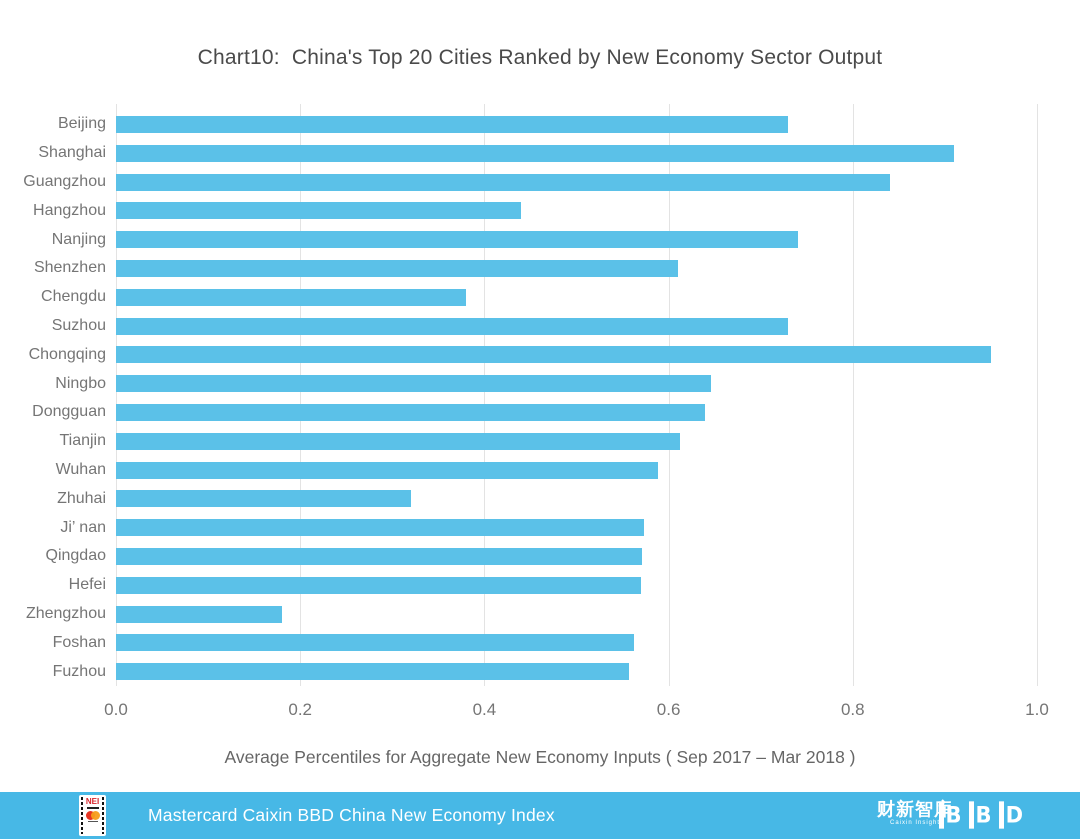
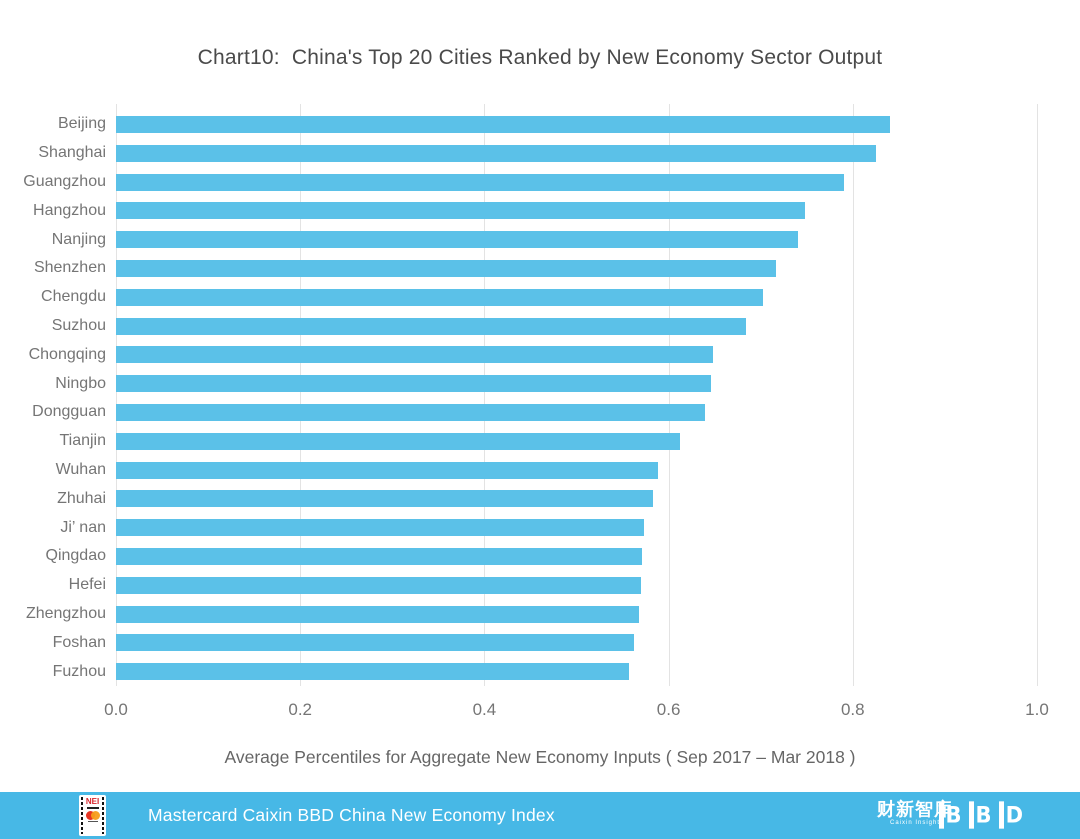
Beijing: 0.73 -> 0.84
Shanghai: 0.91 -> 0.82
Guangzhou: 0.84 -> 0.79
Hangzhou: 0.44 -> 0.75
Shenzhen: 0.61 -> 0.72
Chengdu: 0.38 -> 0.70
Suzhou: 0.73 -> 0.68
Chongqing: 0.95 -> 0.65
Zhuhai: 0.32 -> 0.58
Zhengzhou: 0.18 -> 0.57
